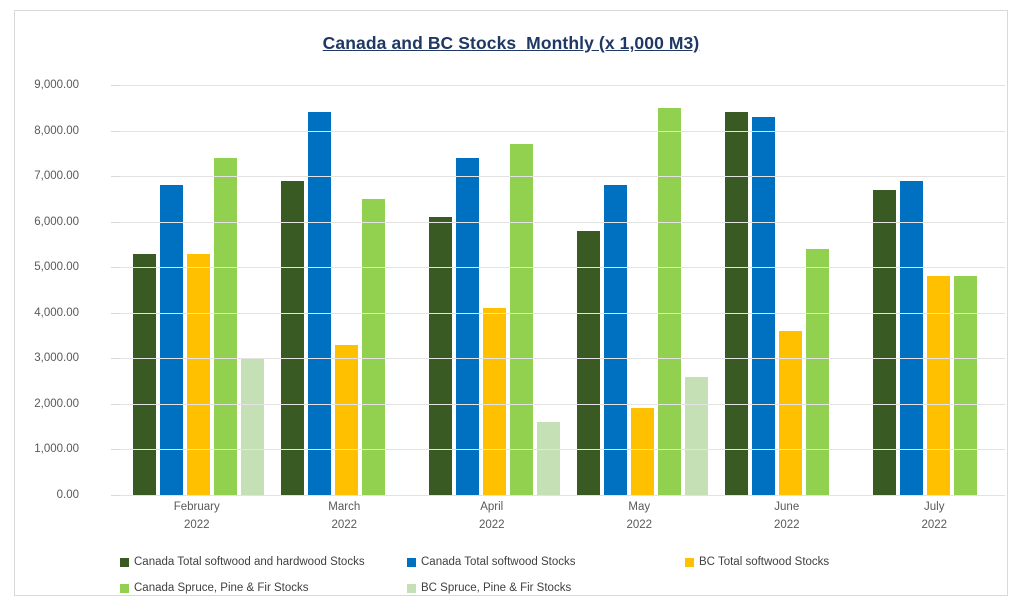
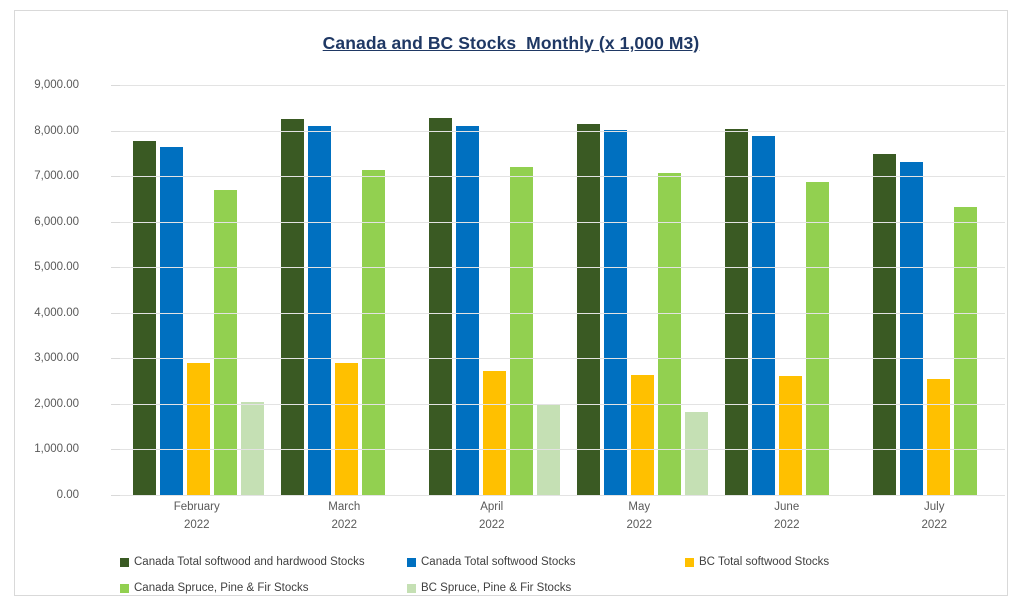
Canada Total softwood and hardwood Stocks/February 2022: 5300 -> 7800
Canada Total softwood Stocks/February 2022: 6800 -> 7600
BC Total softwood Stocks/February 2022: 5300 -> 2900
Canada Spruce, Pine & Fir Stocks/February 2022: 7400 -> 6700
BC Spruce, Pine & Fir Stocks/February 2022: 3000 -> 2000
Canada Total softwood and hardwood Stocks/March 2022: 6900 -> 8200
Canada Total softwood Stocks/March 2022: 8400 -> 8100
BC Total softwood Stocks/March 2022: 3300 -> 2900
Canada Spruce, Pine & Fir Stocks/March 2022: 6500 -> 7100
Canada Total softwood and hardwood Stocks/April 2022: 6100 -> 8300
Canada Total softwood Stocks/April 2022: 7400 -> 8100
BC Total softwood Stocks/April 2022: 4100 -> 2700
Canada Spruce, Pine & Fir Stocks/April 2022: 7700 -> 7200
BC Spruce, Pine & Fir Stocks/April 2022: 1600 -> 2000
Canada Total softwood and hardwood Stocks/May 2022: 5800 -> 8100
Canada Total softwood Stocks/May 2022: 6800 -> 8000
BC Total softwood Stocks/May 2022: 1900 -> 2600
Canada Spruce, Pine & Fir Stocks/May 2022: 8500 -> 7100
BC Spruce, Pine & Fir Stocks/May 2022: 2600 -> 1800
Canada Total softwood and hardwood Stocks/June 2022: 8400 -> 8000
Canada Total softwood Stocks/June 2022: 8300 -> 7900
BC Total softwood Stocks/June 2022: 3600 -> 2600
Canada Spruce, Pine & Fir Stocks/June 2022: 5400 -> 6900
Canada Total softwood and hardwood Stocks/July 2022: 6700 -> 7500
Canada Total softwood Stocks/July 2022: 6900 -> 7300
BC Total softwood Stocks/July 2022: 4800 -> 2500
Canada Spruce, Pine & Fir Stocks/July 2022: 4800 -> 6300
